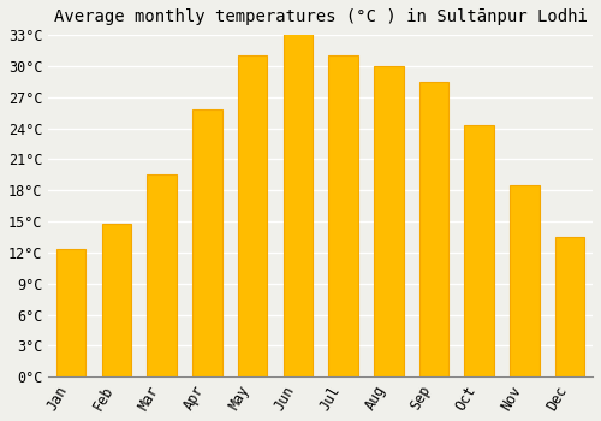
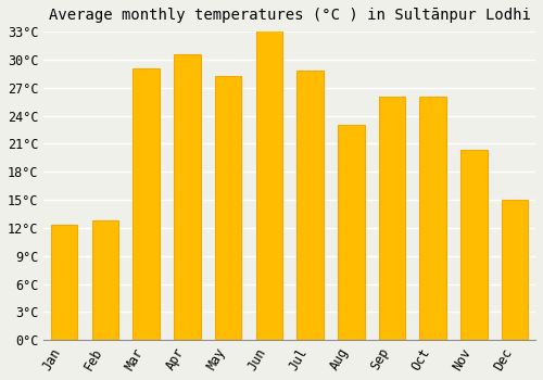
Feb: 14.8°C -> 12.8°C
Mar: 19.5°C -> 29.0°C
Apr: 25.8°C -> 30.6°C
May: 31.0°C -> 28.2°C
Jul: 31.0°C -> 28.8°C
Aug: 30.0°C -> 23.0°C
Sep: 28.5°C -> 26.0°C
Oct: 24.3°C -> 26.0°C
Nov: 18.5°C -> 20.4°C
Dec: 13.5°C -> 15.0°C
